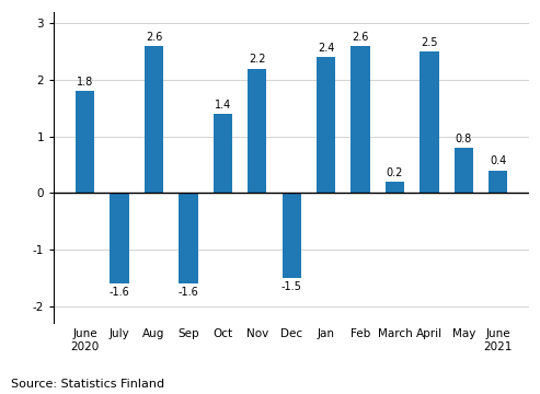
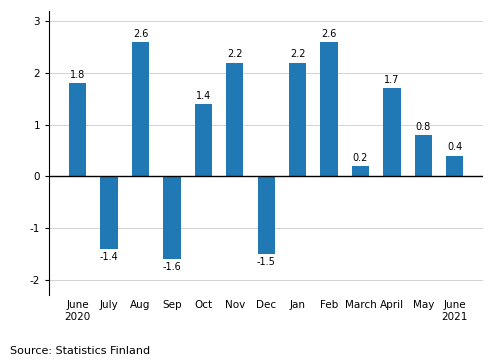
July: -1.6 -> -1.4
Jan: 2.4 -> 2.2
April: 2.5 -> 1.7
